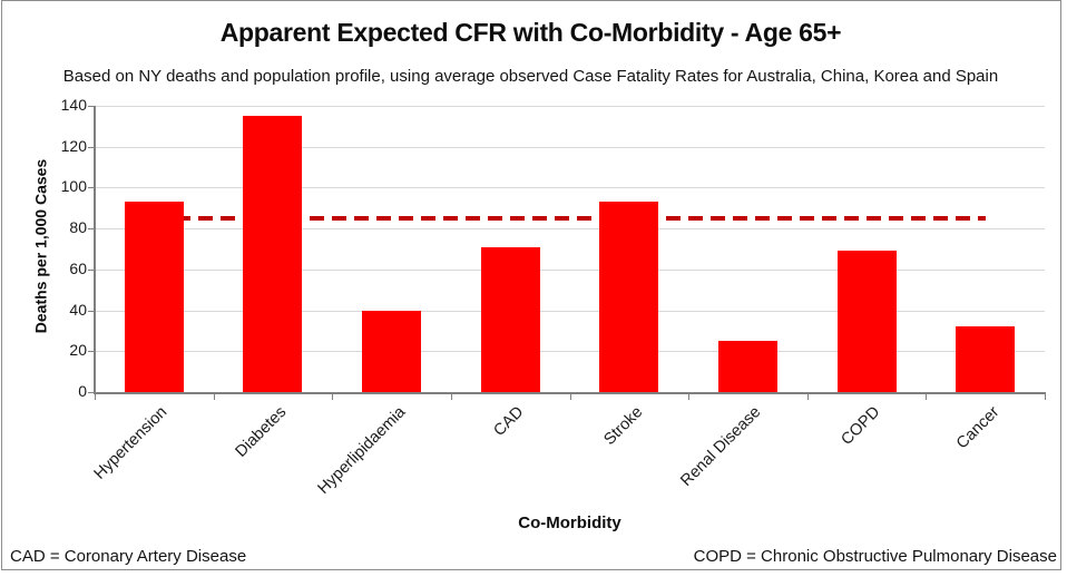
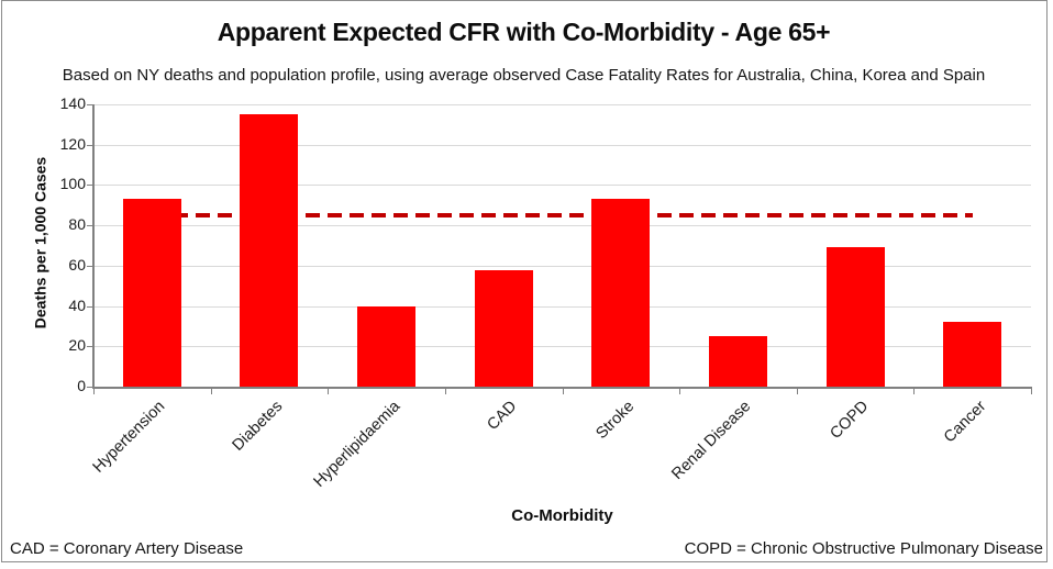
CAD: 71 -> 58
